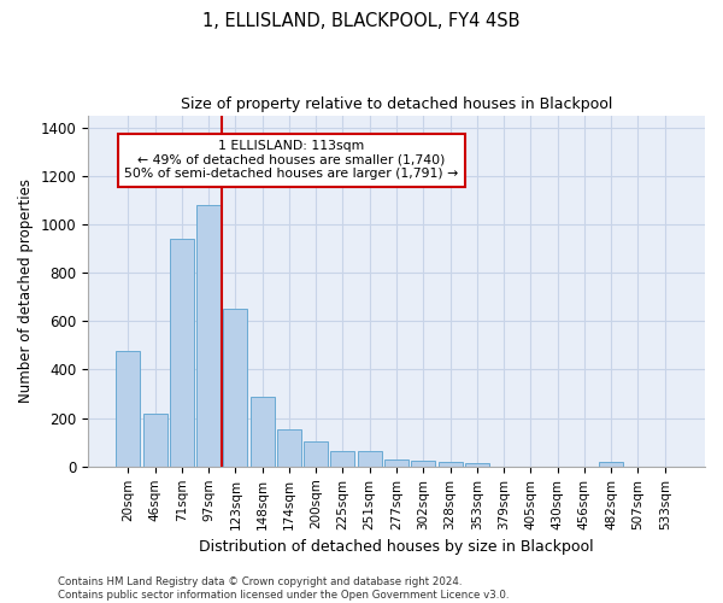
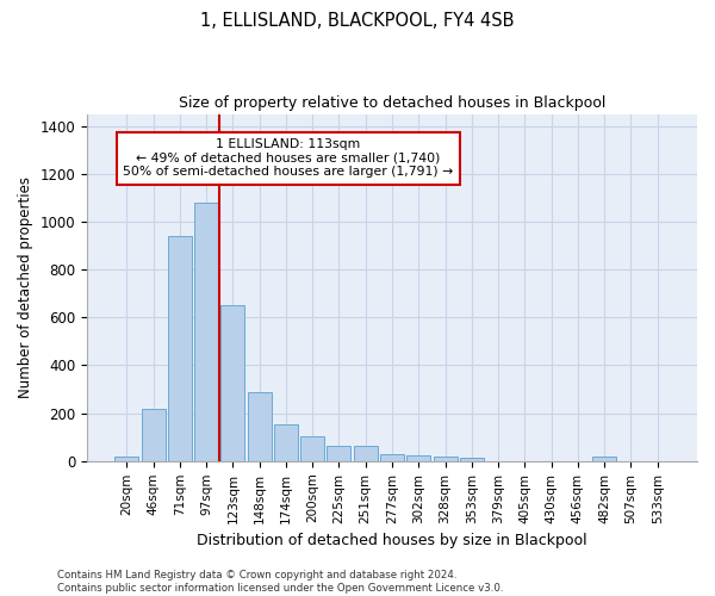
20sqm: 475 -> 20
